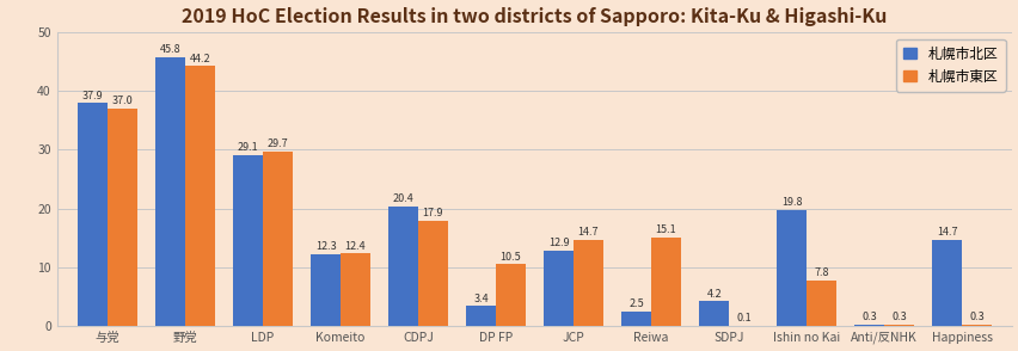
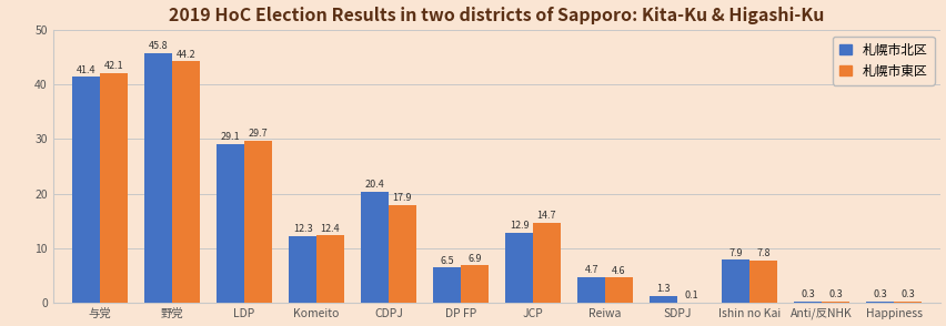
札幌市北区/与党: 37.9 -> 41.4
札幌市東区/与党: 37.0 -> 42.1
札幌市北区/DP FP: 3.4 -> 6.5
札幌市東区/DP FP: 10.5 -> 6.9
札幌市北区/Reiwa: 2.5 -> 4.7
札幌市東区/Reiwa: 15.1 -> 4.6
札幌市北区/SDPJ: 4.2 -> 1.3
札幌市北区/Ishin no Kai: 19.8 -> 7.9
札幌市北区/Happiness: 14.7 -> 0.3
